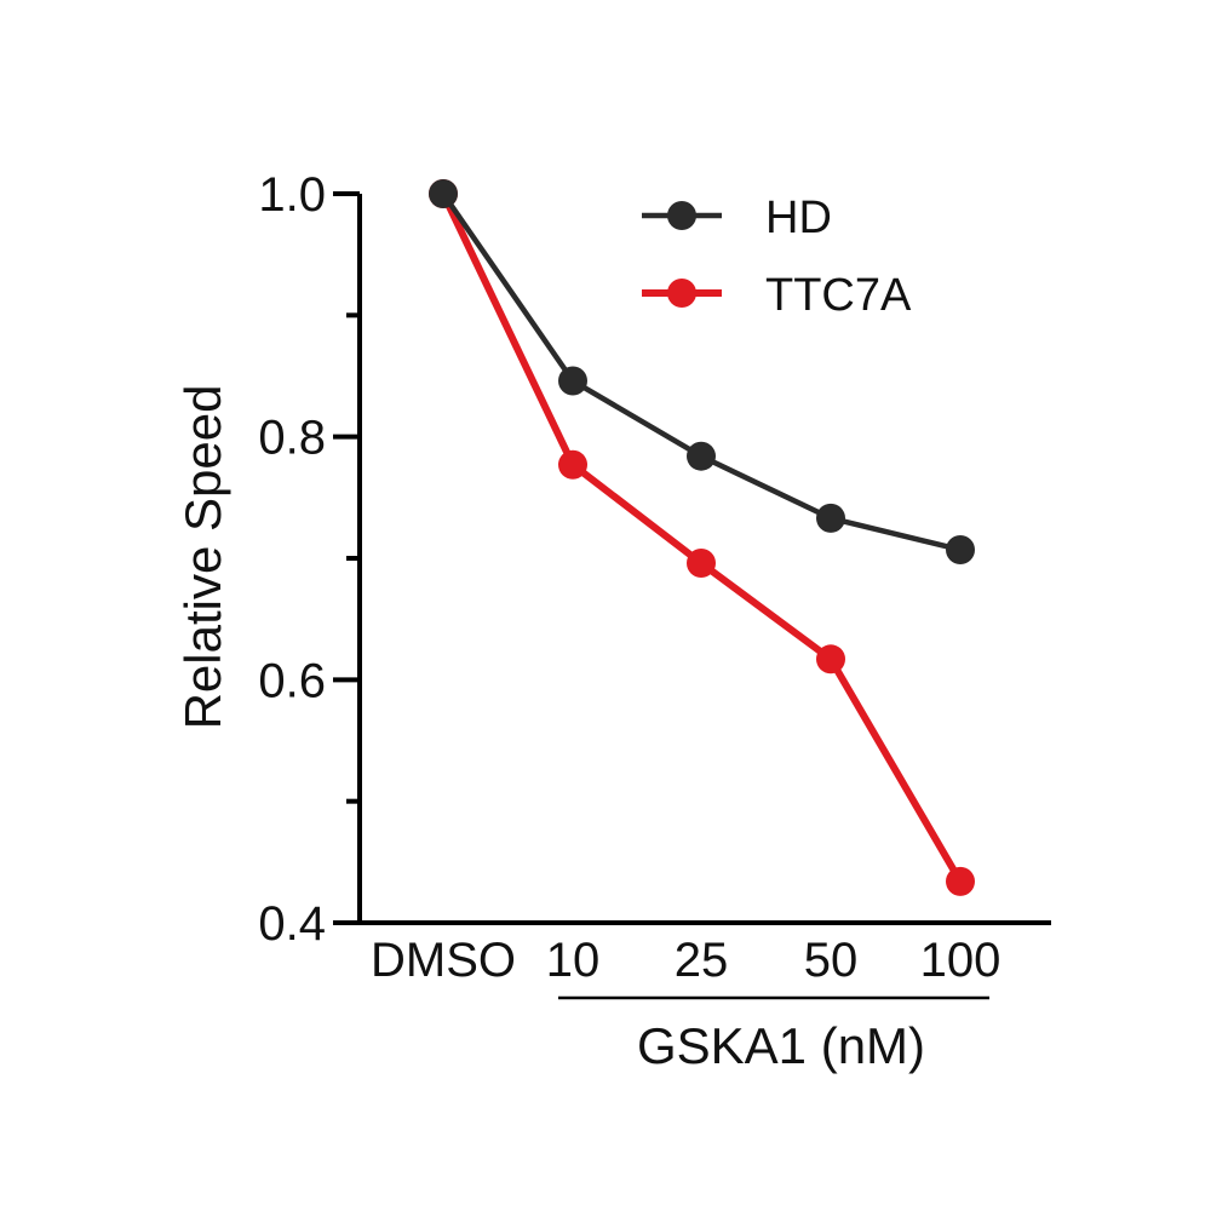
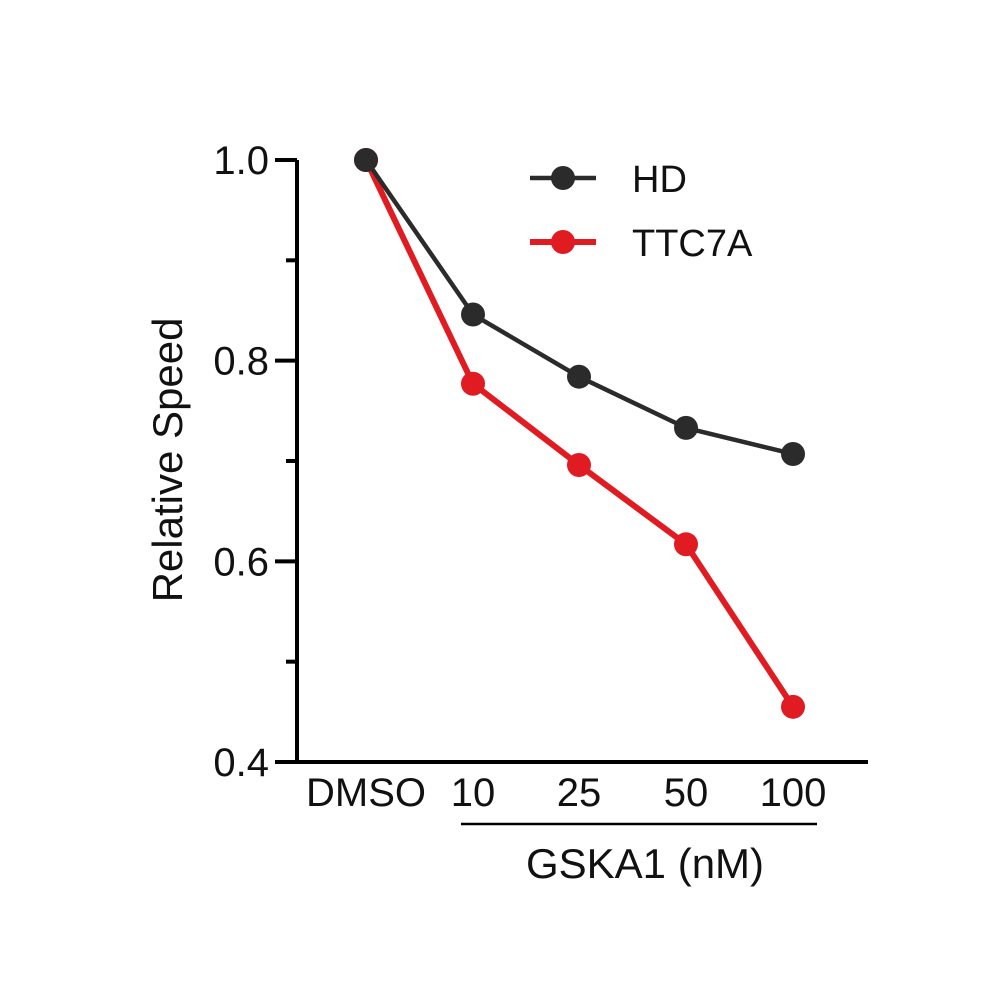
TTC7A/100: 0.434 -> 0.455
